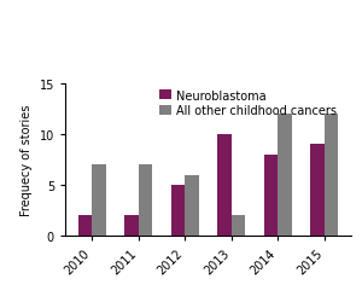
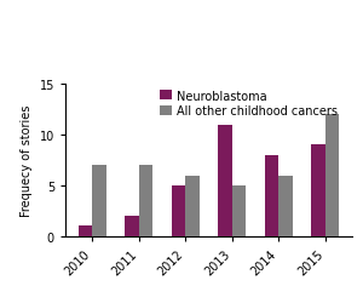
Neuroblastoma/2010: 2 -> 1
Neuroblastoma/2013: 10 -> 11
All other childhood cancers/2013: 2 -> 5
All other childhood cancers/2014: 12 -> 6
